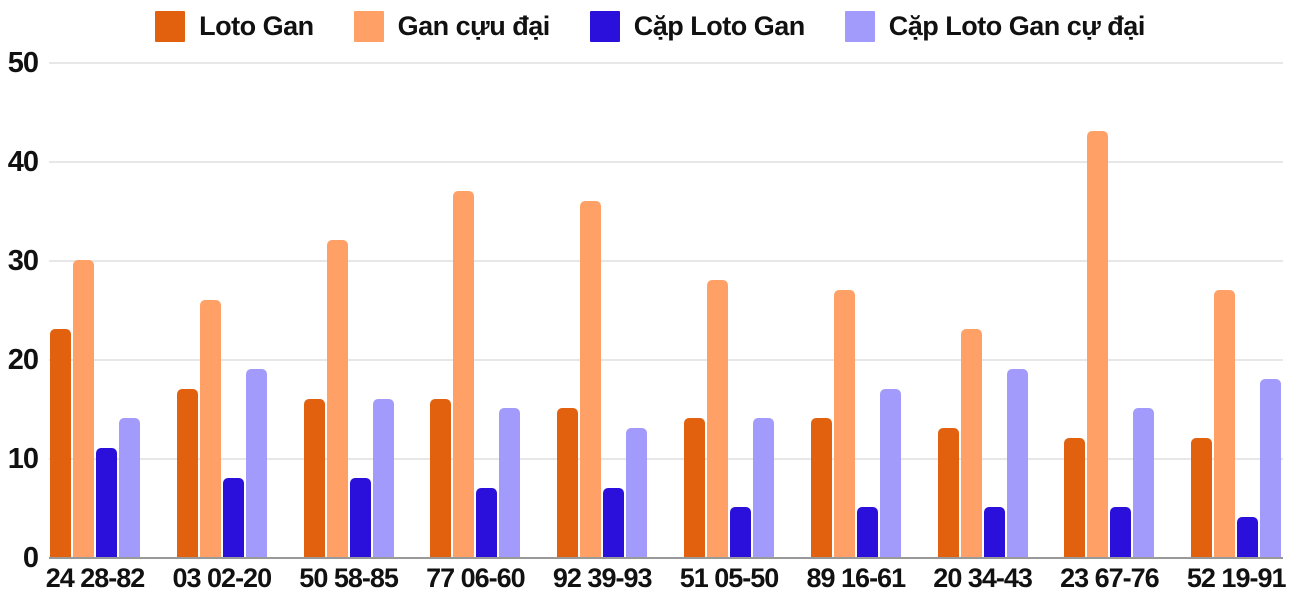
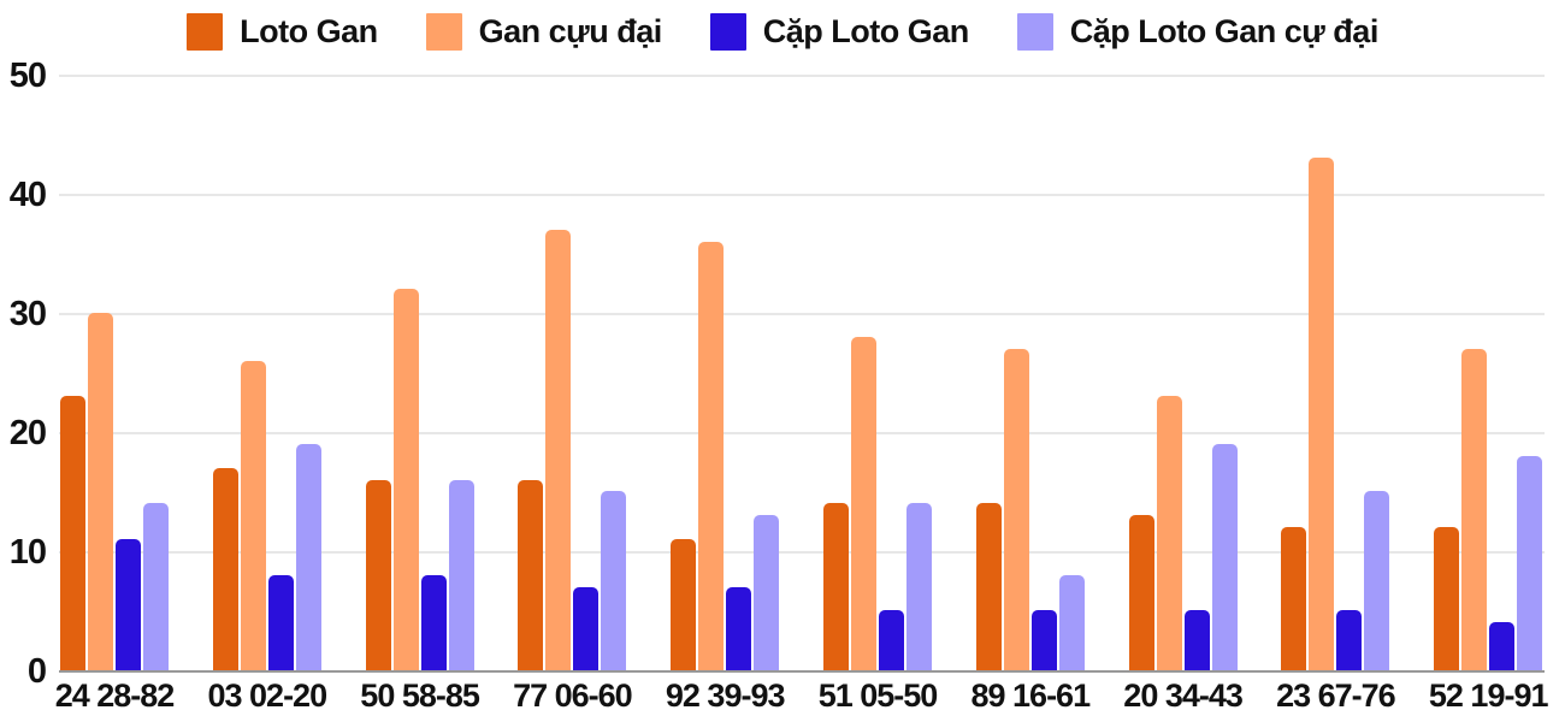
Loto Gan/92 39-93: 15 -> 11
Cặp Loto Gan cự đại/89 16-61: 17 -> 8
